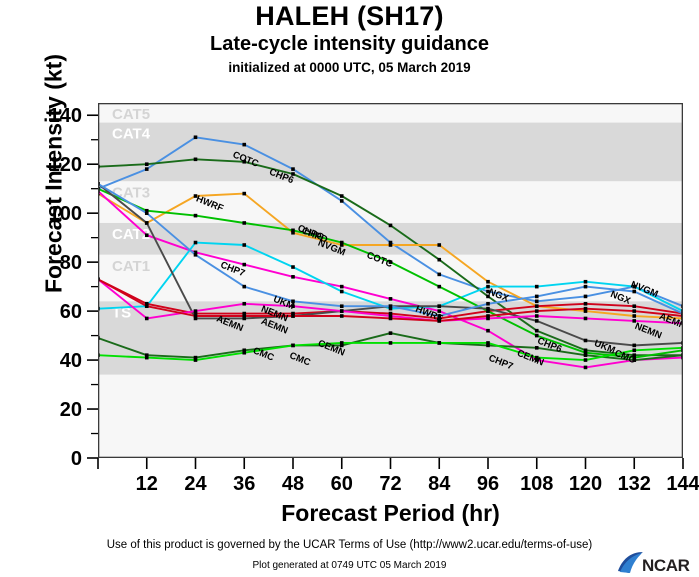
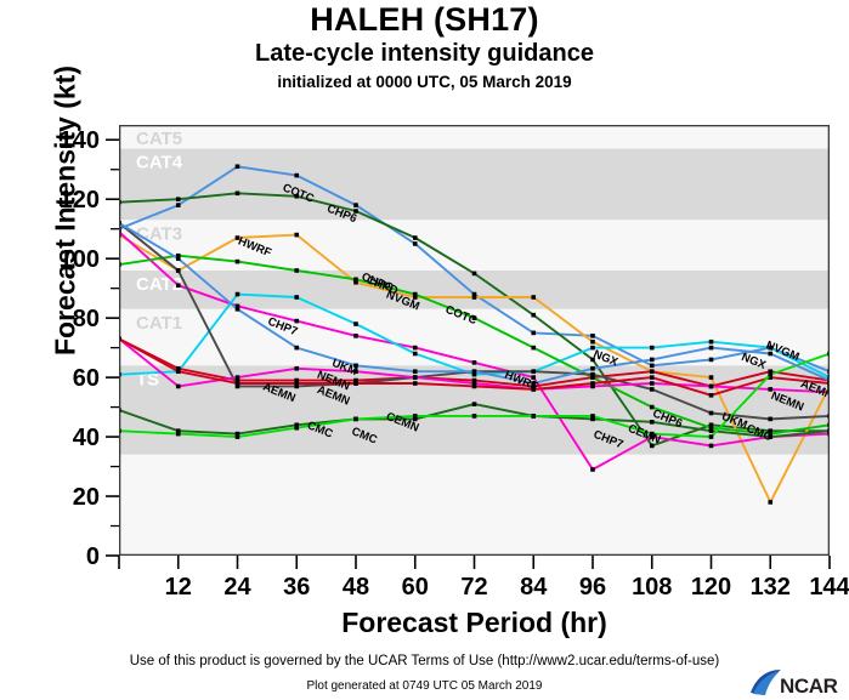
CHPD/0: 110 -> 98
COTC/96: 68 -> 74
CHP7/96: 52 -> 29
CHP6/108: 52 -> 37
CHPG/120: 63 -> 57
AEMN/120: 61 -> 54
HWRF/132: 58 -> 18
CMC/132: 44 -> 61
CMC/144: 45 -> 68
